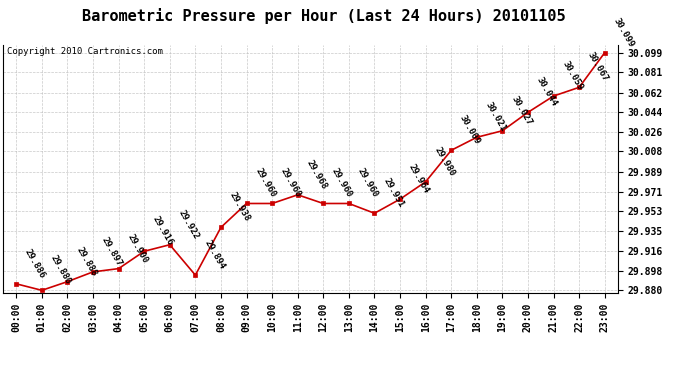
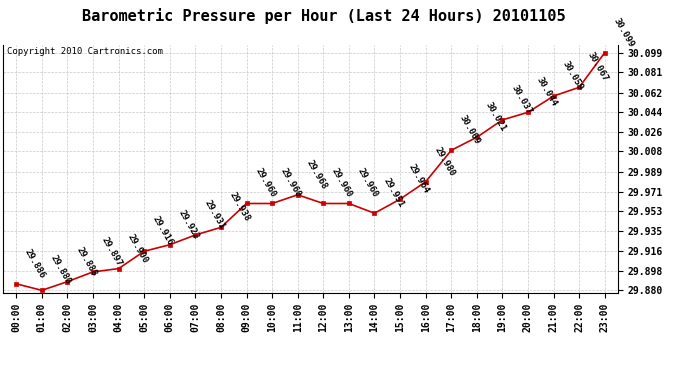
07:00: 29.894 -> 29.931
19:00: 30.027 -> 30.037
